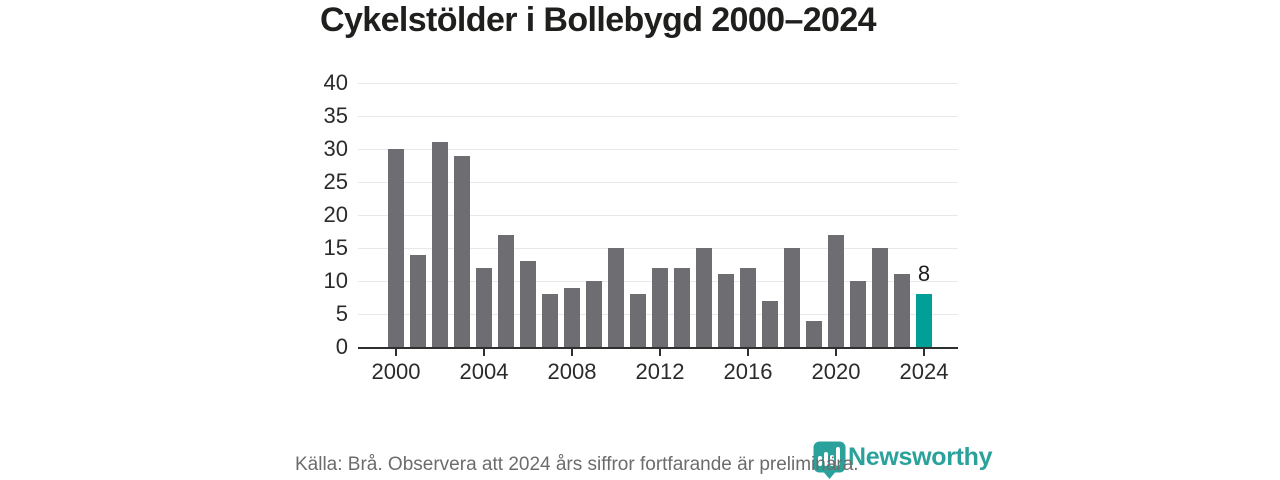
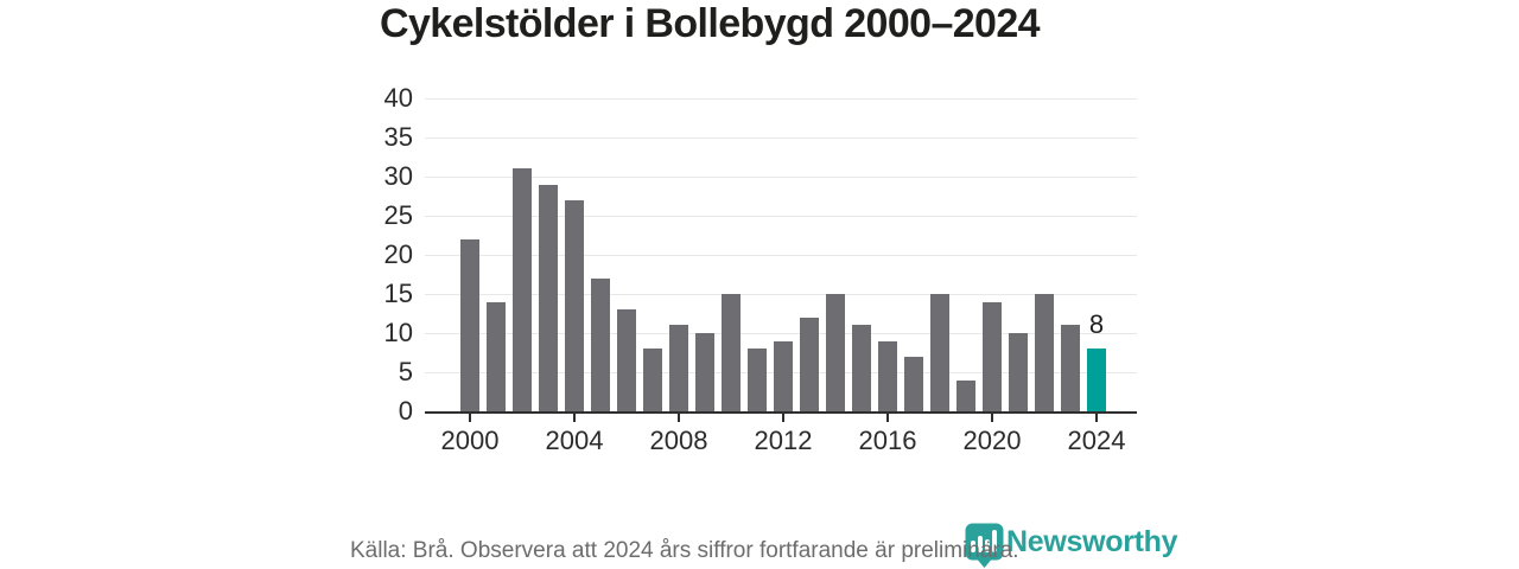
2000: 30 -> 22
2004: 12 -> 27
2008: 9 -> 11
2012: 12 -> 9
2016: 12 -> 9
2020: 17 -> 14
